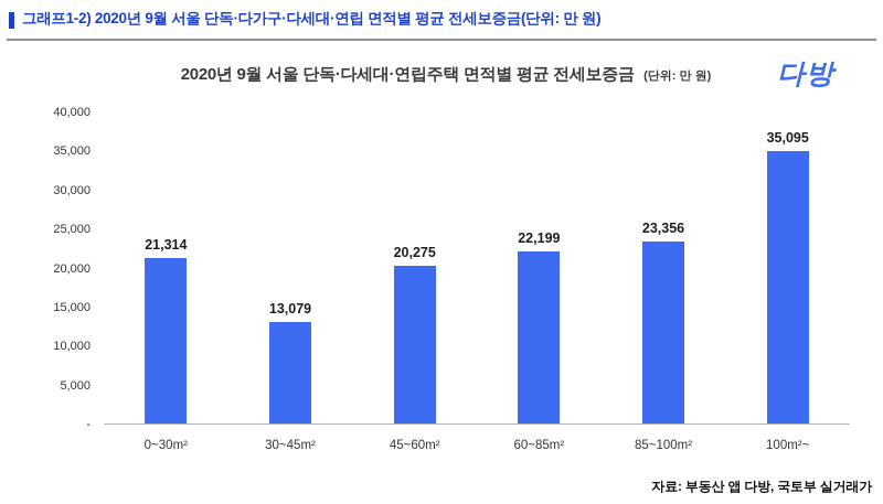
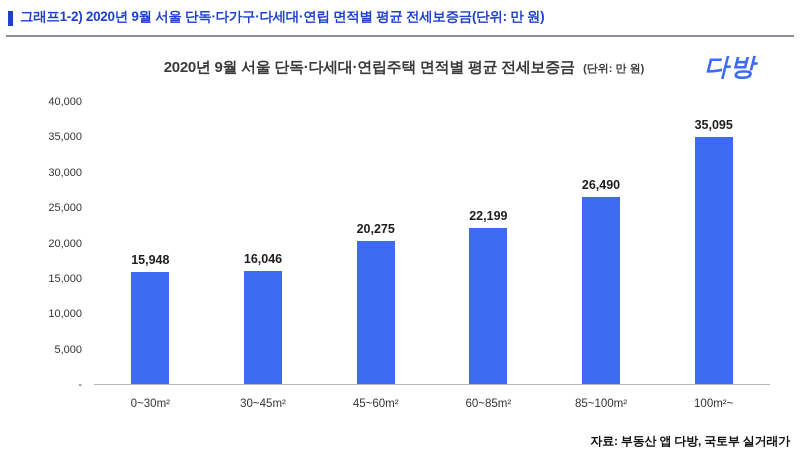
0~30m²: 21,314 -> 15,948
30~45m²: 13,079 -> 16,046
85~100m²: 23,356 -> 26,490
